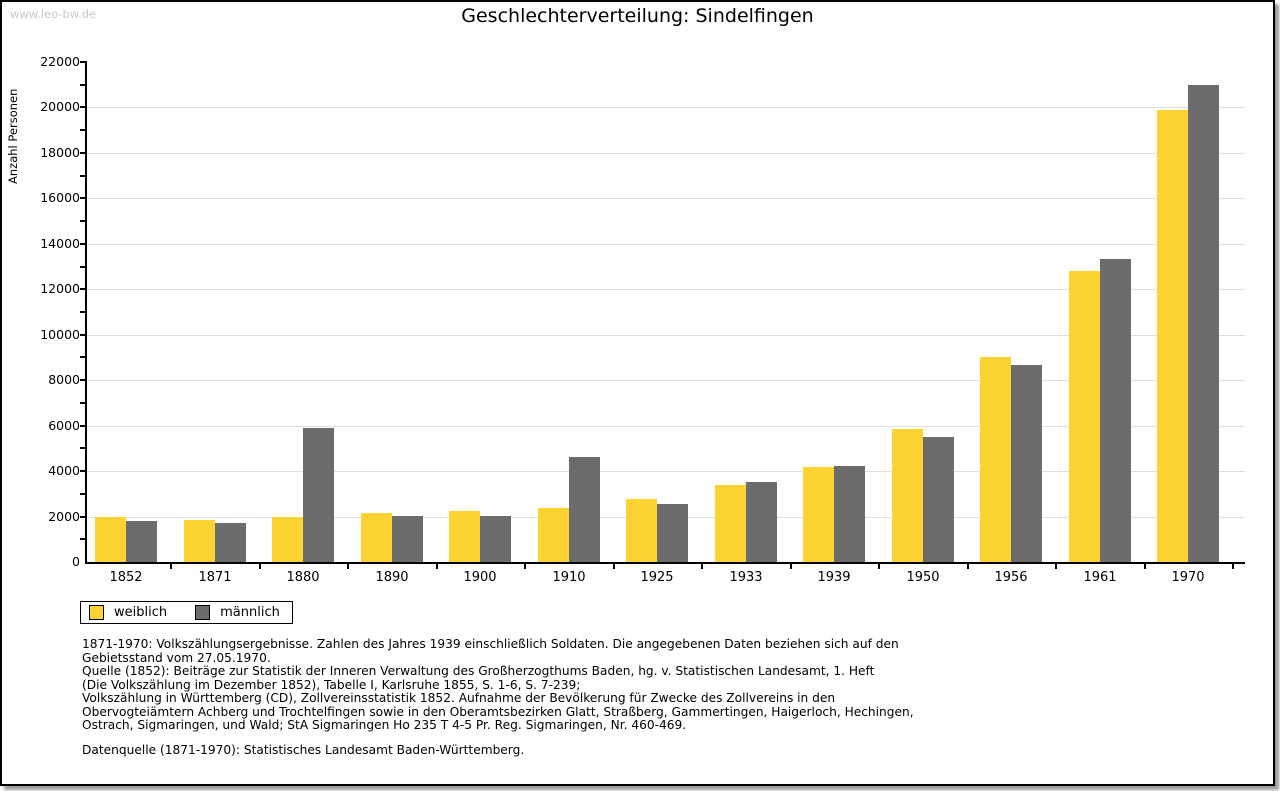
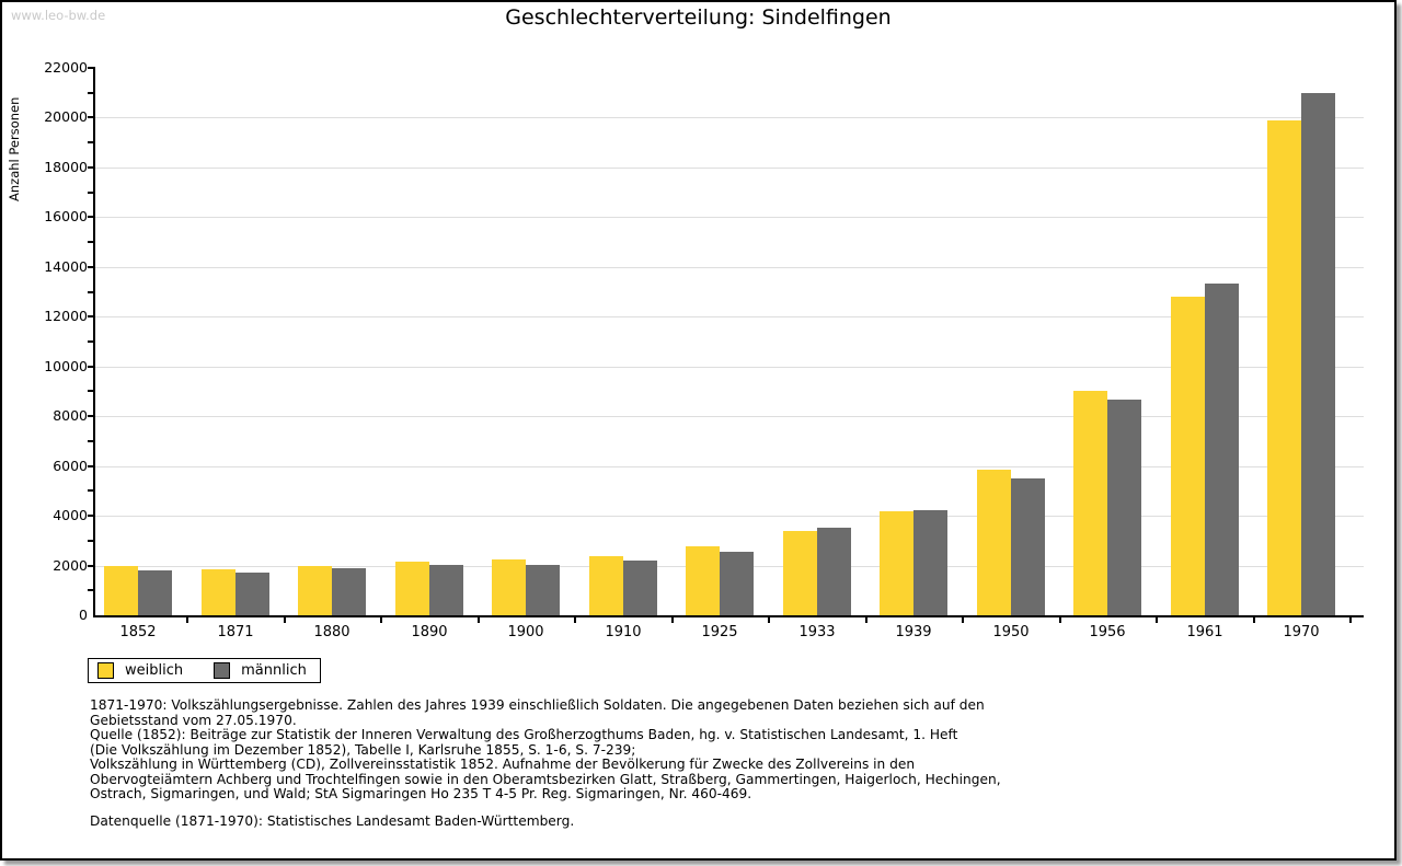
männlich/1880: 5900 -> 1900
männlich/1910: 4600 -> 2200
